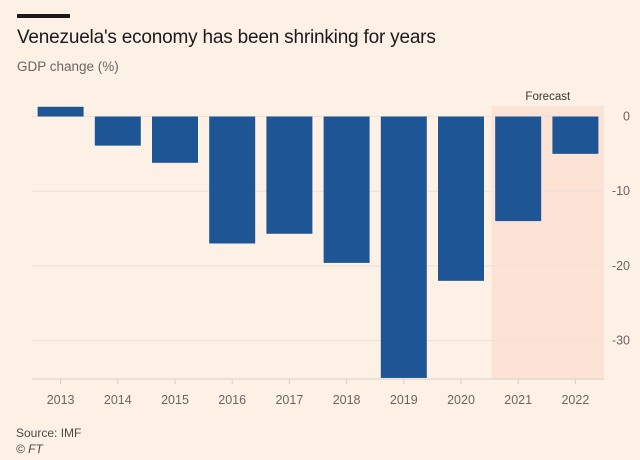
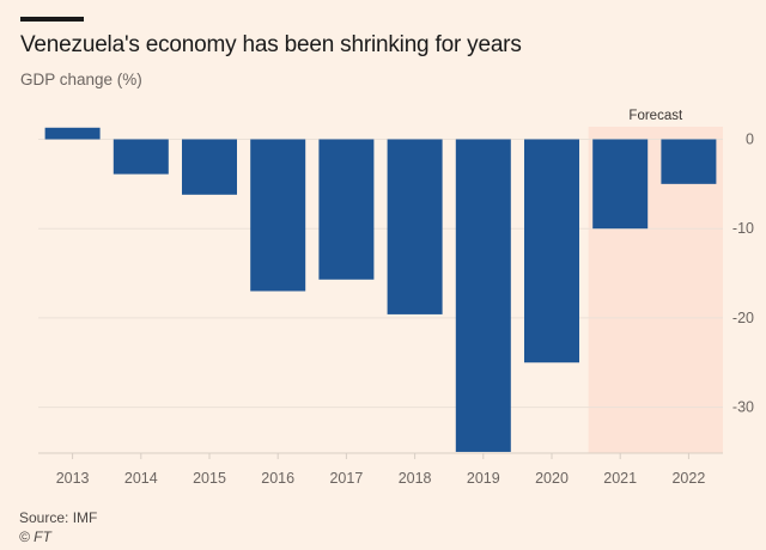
2020: -22 -> -25
2021: -14 -> -10
